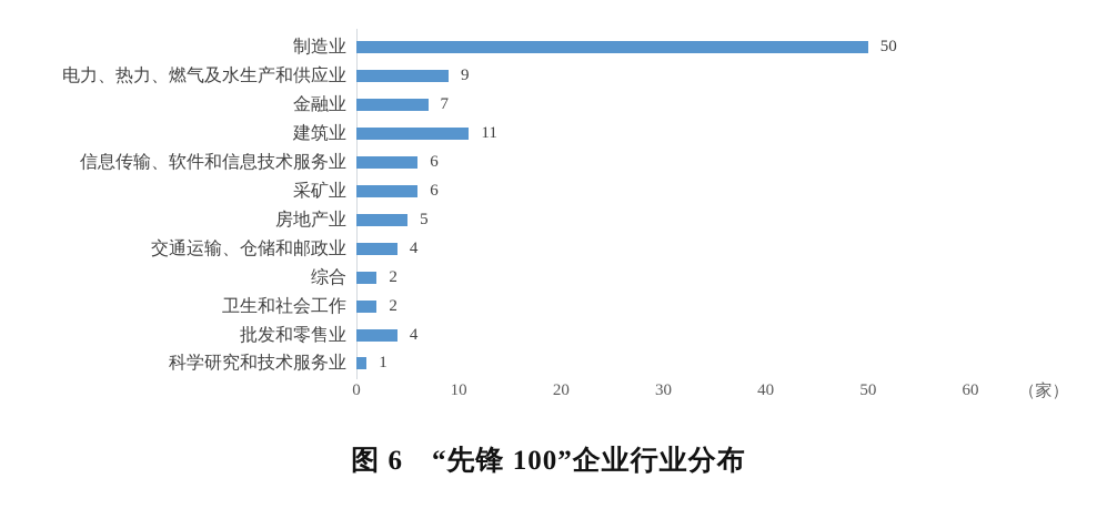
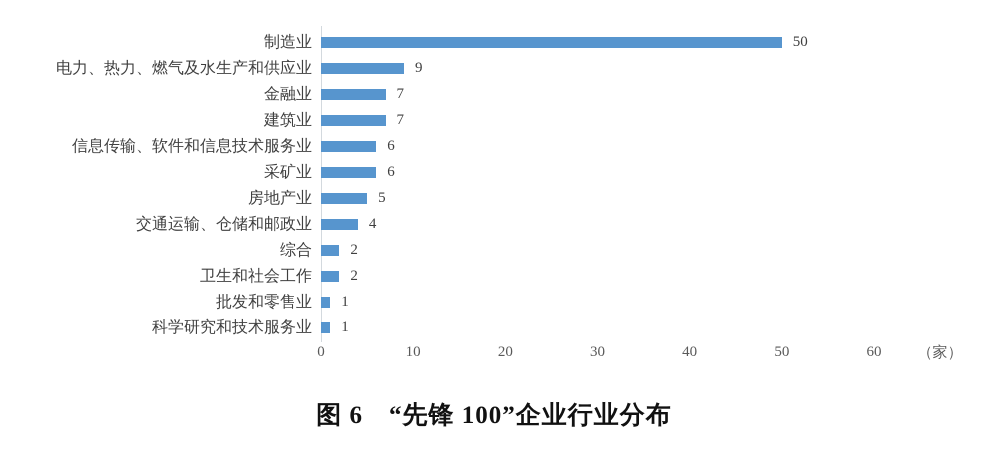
建筑业: 11 -> 7
批发和零售业: 4 -> 1
